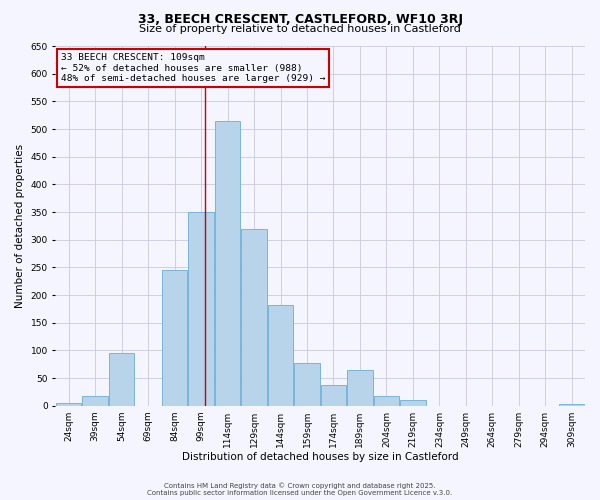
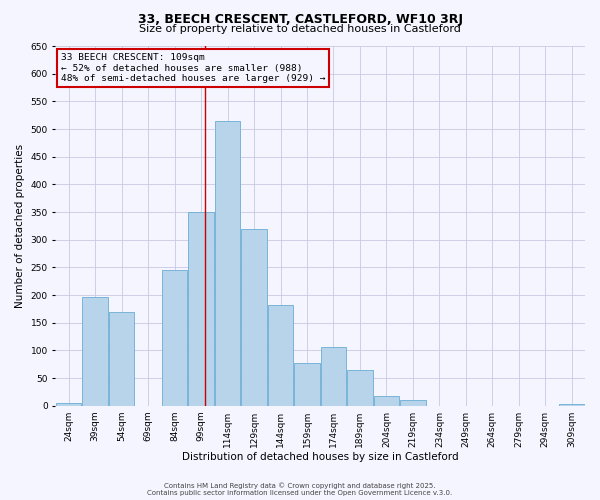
39sqm: 18 -> 196
54sqm: 95 -> 170
174sqm: 38 -> 106
